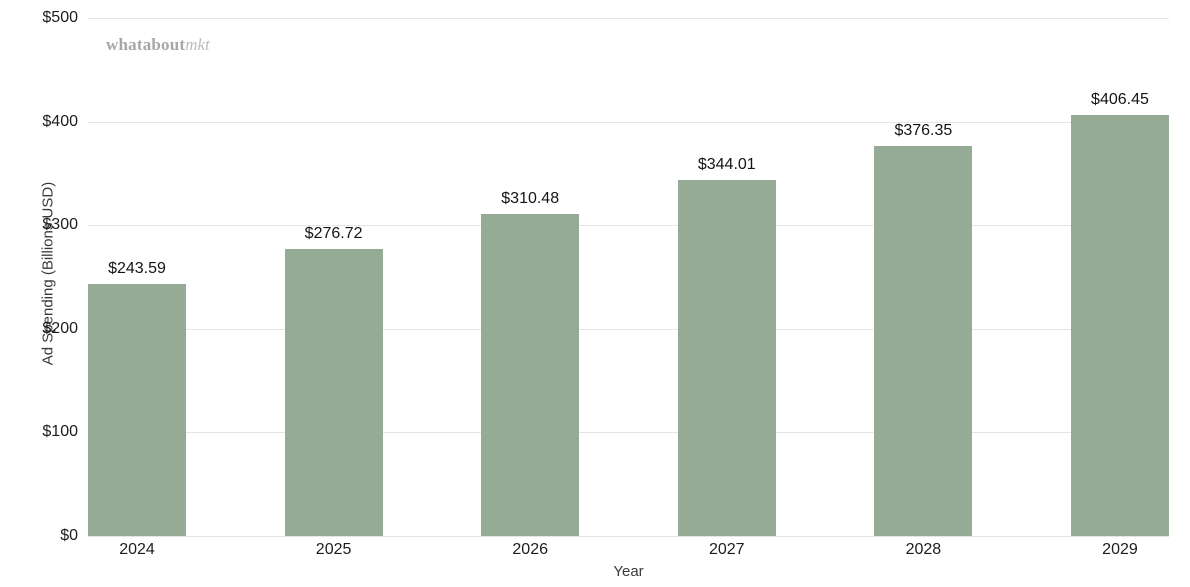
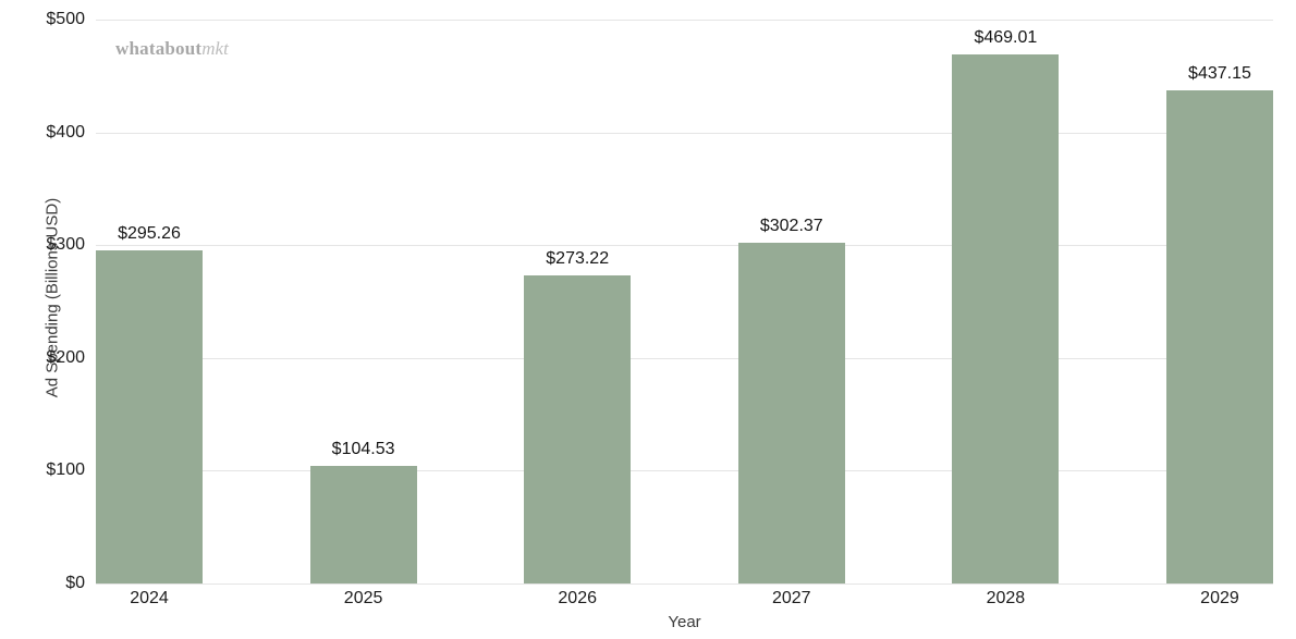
2024: $243.59 -> $295.26
2025: $276.72 -> $104.53
2026: $310.48 -> $273.22
2027: $344.01 -> $302.37
2028: $376.35 -> $469.01
2029: $406.45 -> $437.15
